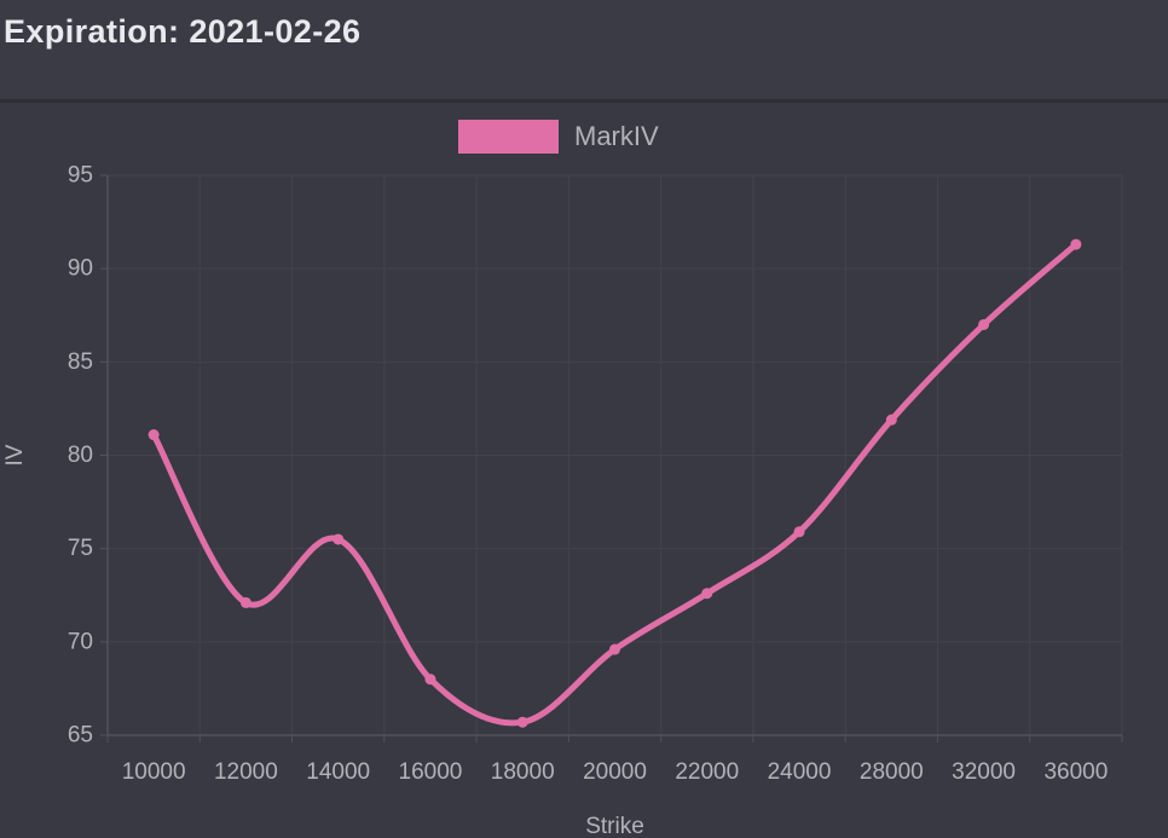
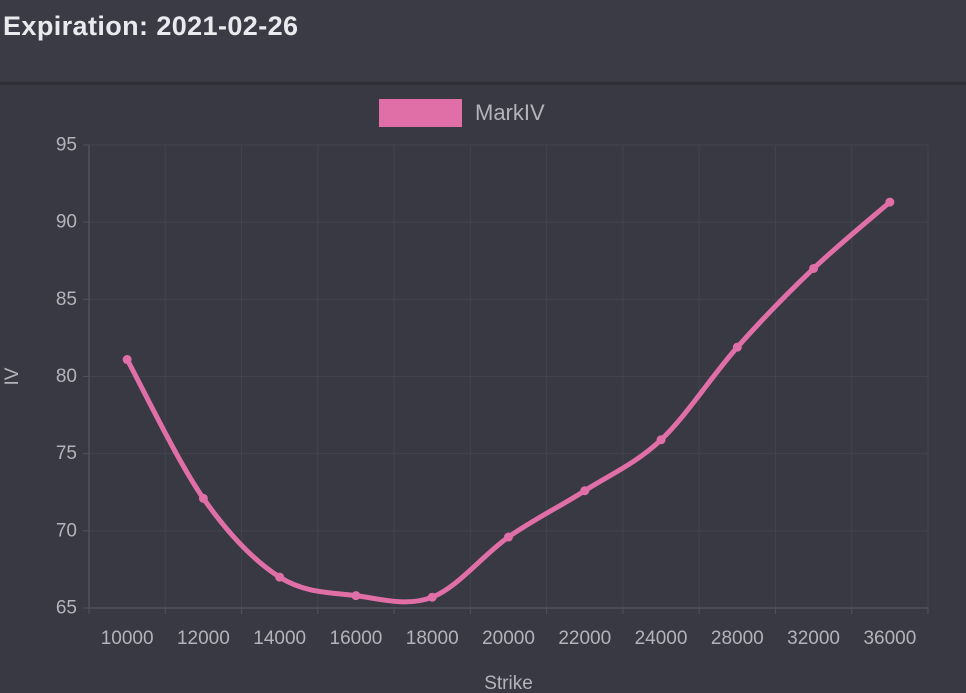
14000: 75.5 -> 67.0
16000: 68.0 -> 65.8
